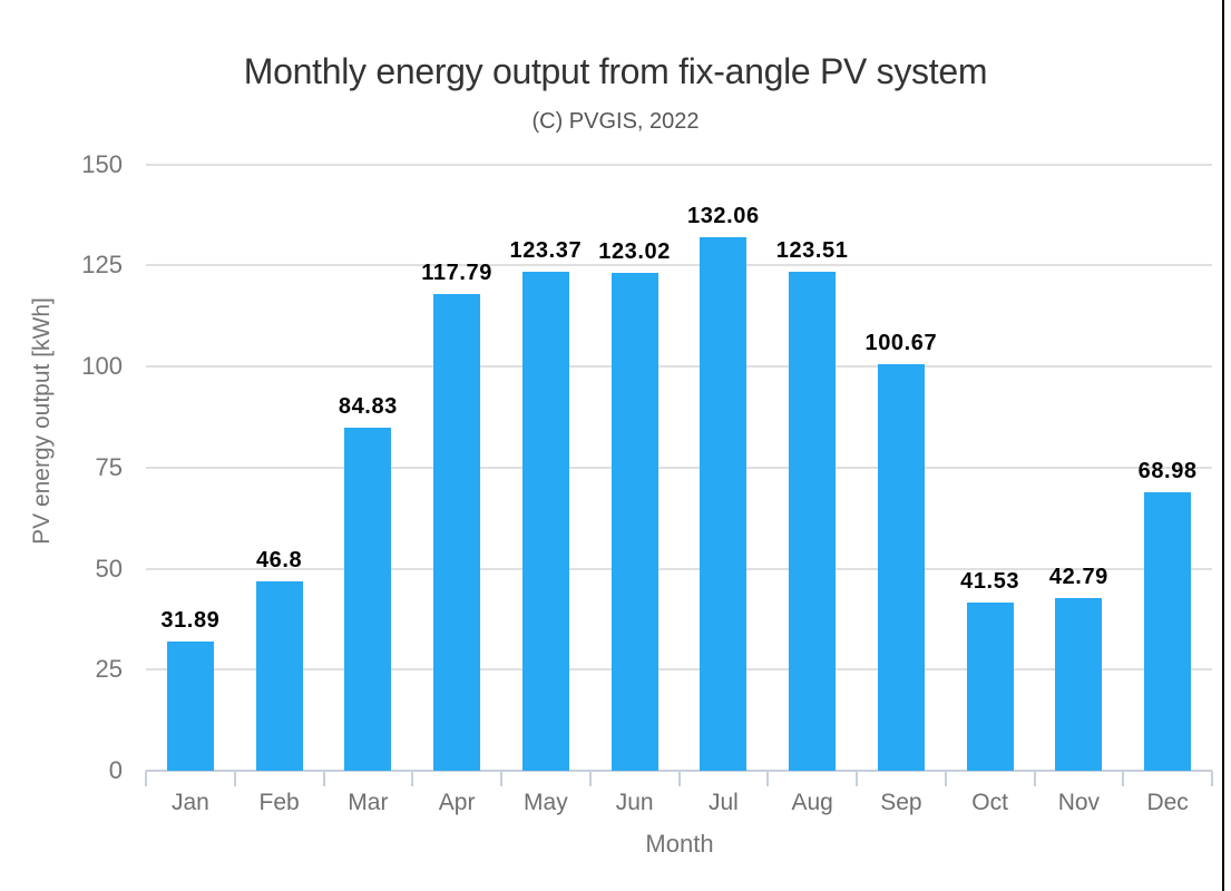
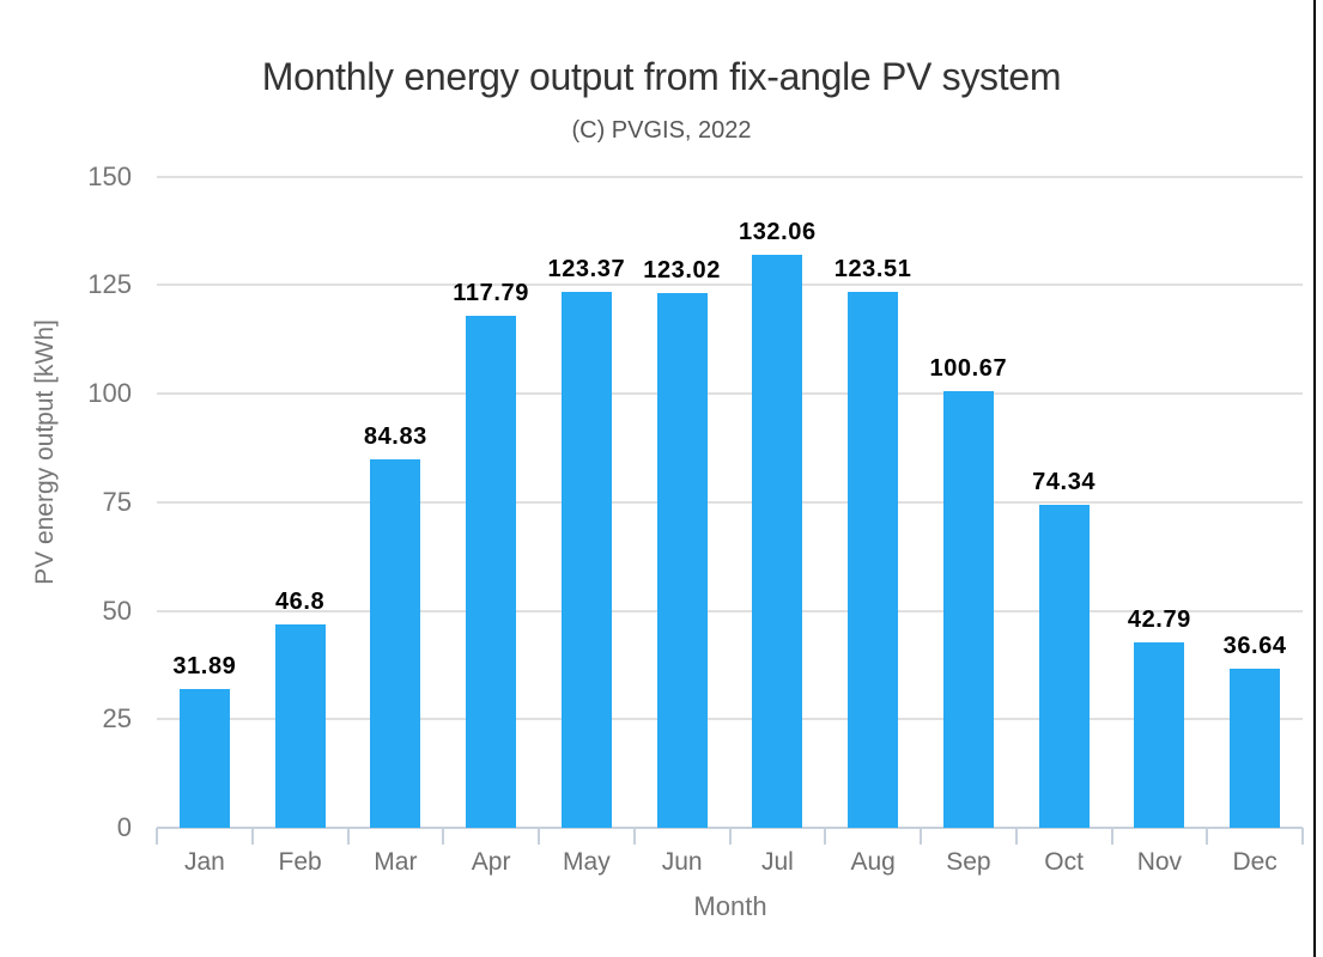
Oct: 41.53 -> 74.34
Dec: 68.98 -> 36.64
